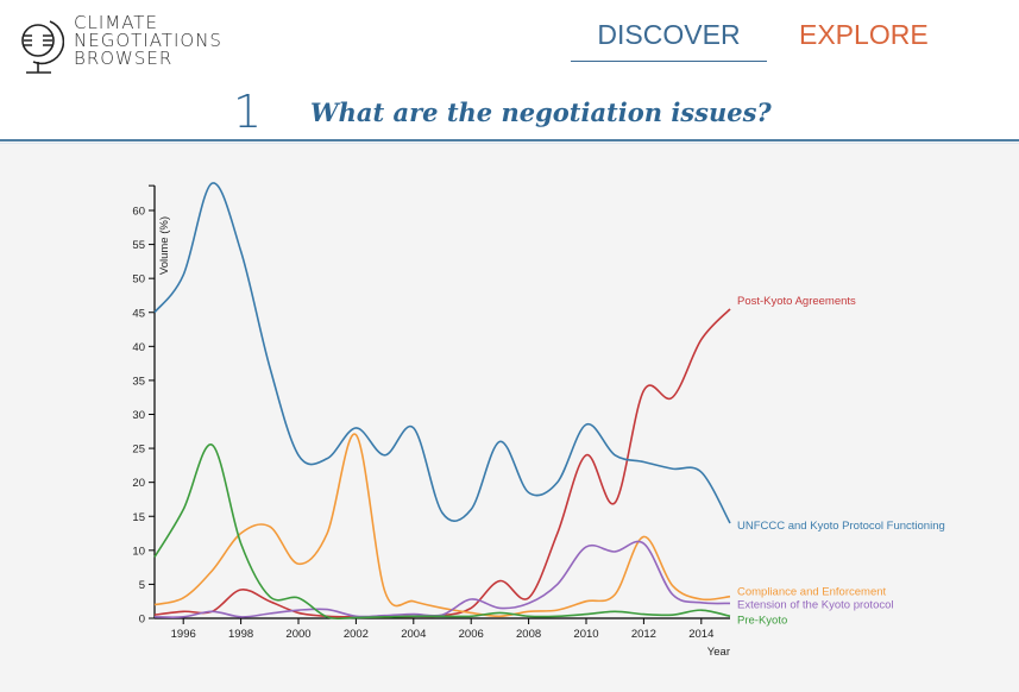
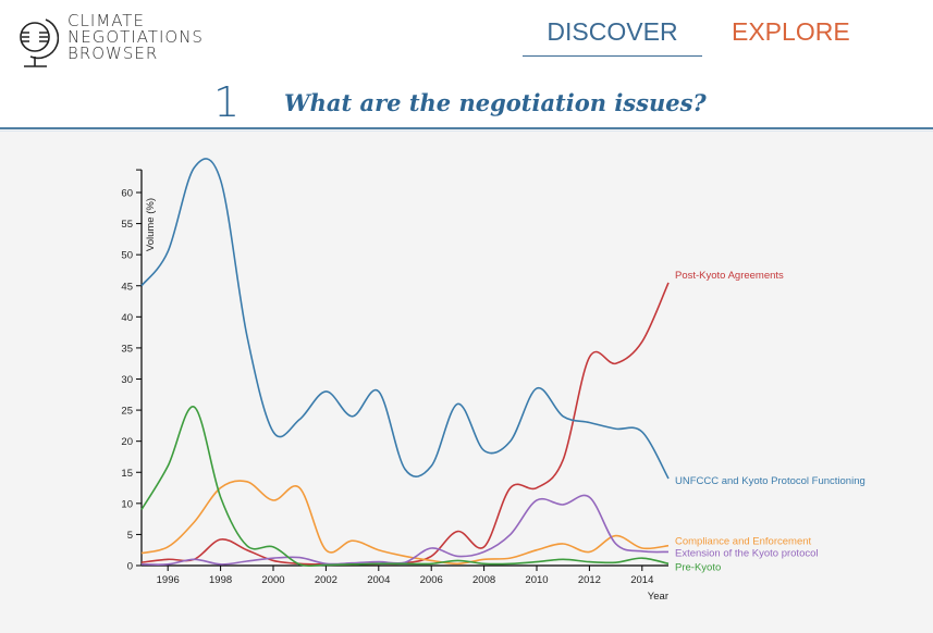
UNFCCC and Kyoto Protocol Functioning/1998: 54 -> 62
UNFCCC and Kyoto Protocol Functioning/2000: 24 -> 22
Compliance and Enforcement/2000: 8 -> 10
Compliance and Enforcement/2002: 27 -> 2
Post-Kyoto Agreements/2010: 24 -> 12
Compliance and Enforcement/2012: 12 -> 2
Post-Kyoto Agreements/2014: 41 -> 36
